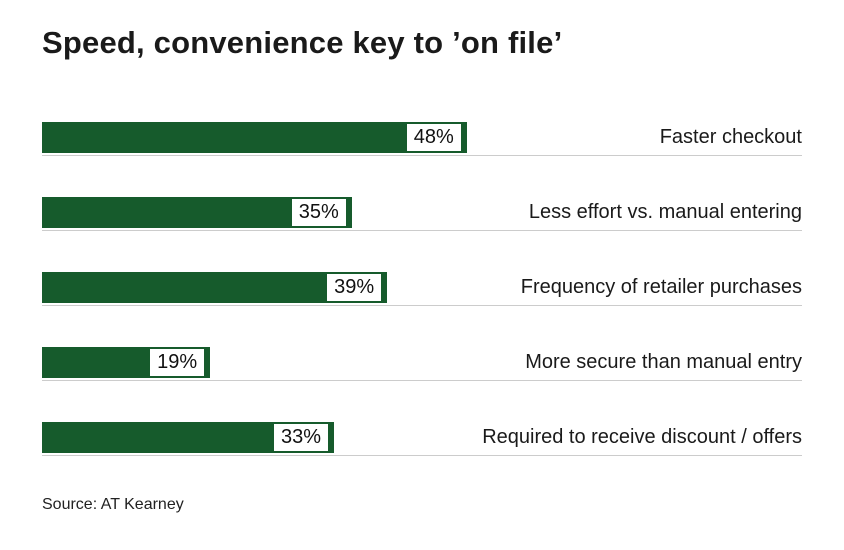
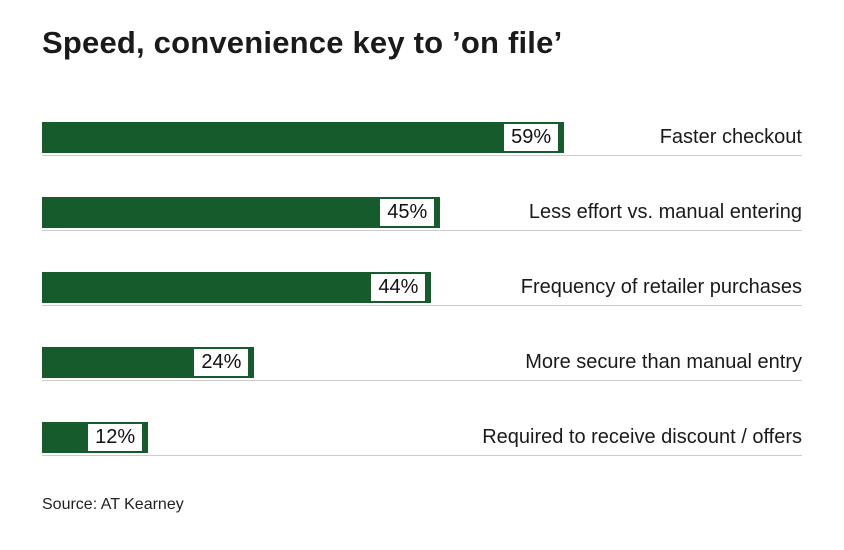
Faster checkout: 48% -> 59%
Less effort vs. manual entering: 35% -> 45%
Frequency of retailer purchases: 39% -> 44%
More secure than manual entry: 19% -> 24%
Required to receive discount / offers: 33% -> 12%
